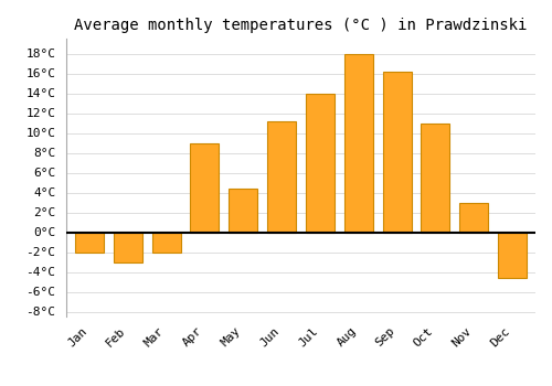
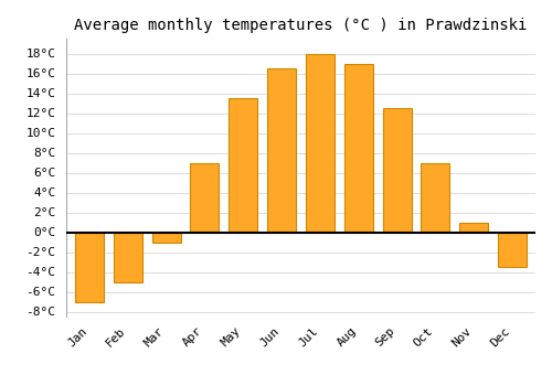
Jan: -2.0°C -> -7.0°C
Feb: -3.0°C -> -5.0°C
Mar: -2.0°C -> -1.0°C
Apr: 9.0°C -> 7.0°C
May: 4.4°C -> 13.5°C
Jun: 11.2°C -> 16.5°C
Jul: 14.0°C -> 18.0°C
Aug: 18.0°C -> 17.0°C
Sep: 16.2°C -> 12.5°C
Oct: 11.0°C -> 7.0°C
Nov: 3.0°C -> 1.0°C
Dec: -4.6°C -> -3.5°C
